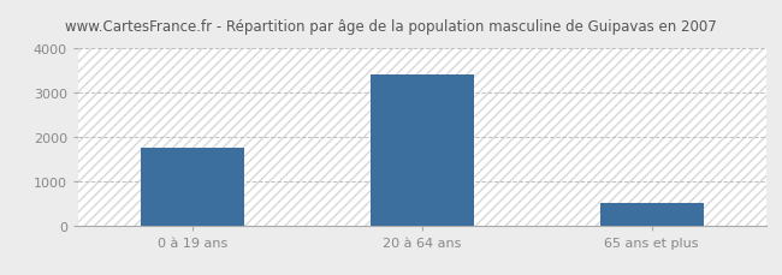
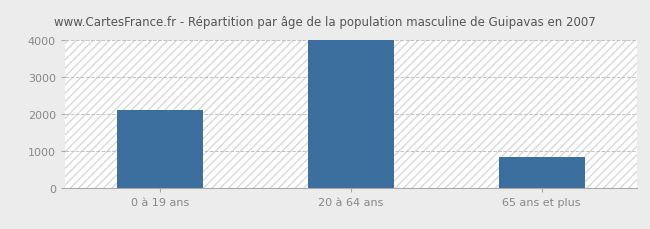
0 à 19 ans: 1750 -> 2100
20 à 64 ans: 3400 -> 4000
65 ans et plus: 500 -> 820
